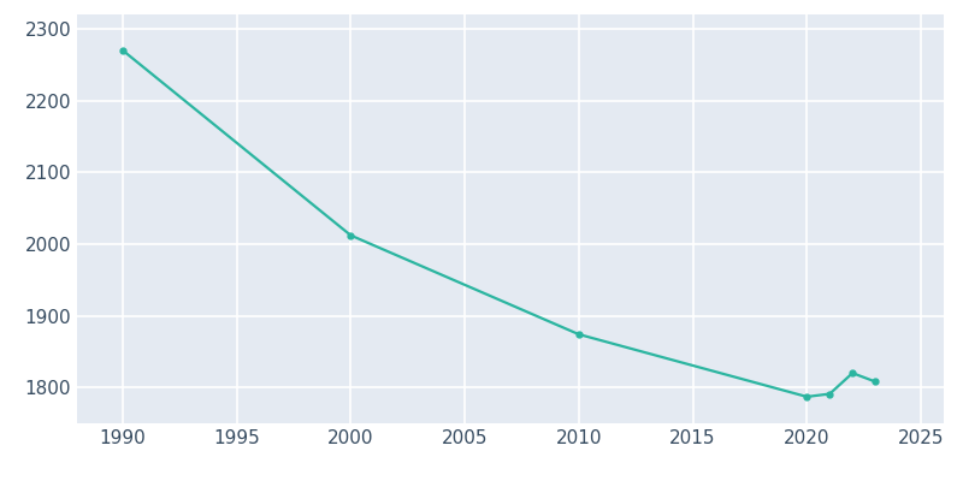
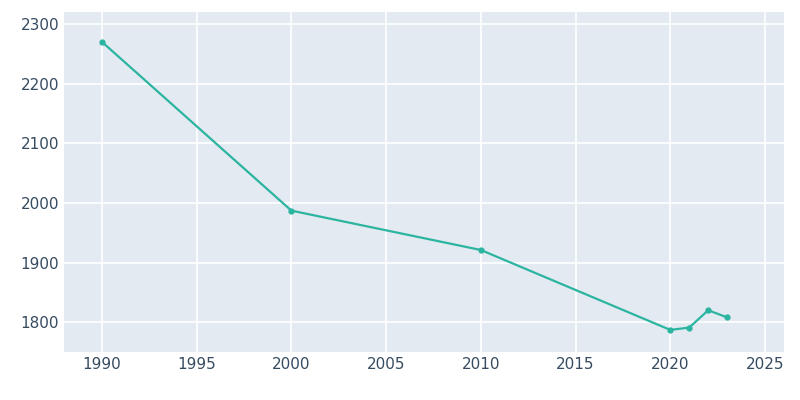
2000: 2012 -> 1987
2010: 1874 -> 1921
